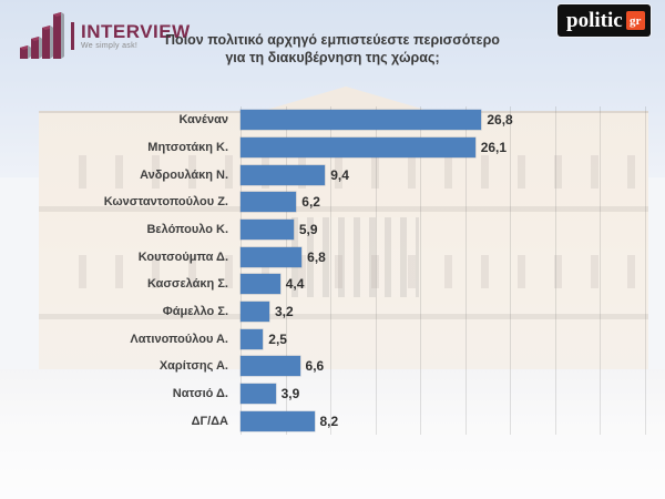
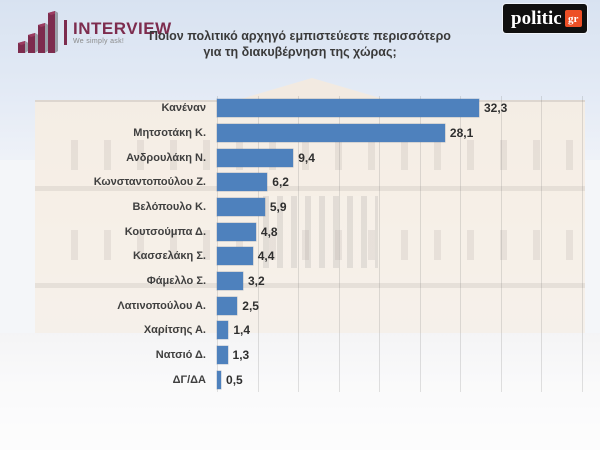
Κανέναν: 26,8 -> 32,3
Μητσοτάκη Κ.: 26,1 -> 28,1
Κουτσούμπα Δ.: 6,8 -> 4,8
Χαρίτσης Α.: 6,6 -> 1,4
Νατσιό Δ.: 3,9 -> 1,3
ΔΓ/ΔΑ: 8,2 -> 0,5
